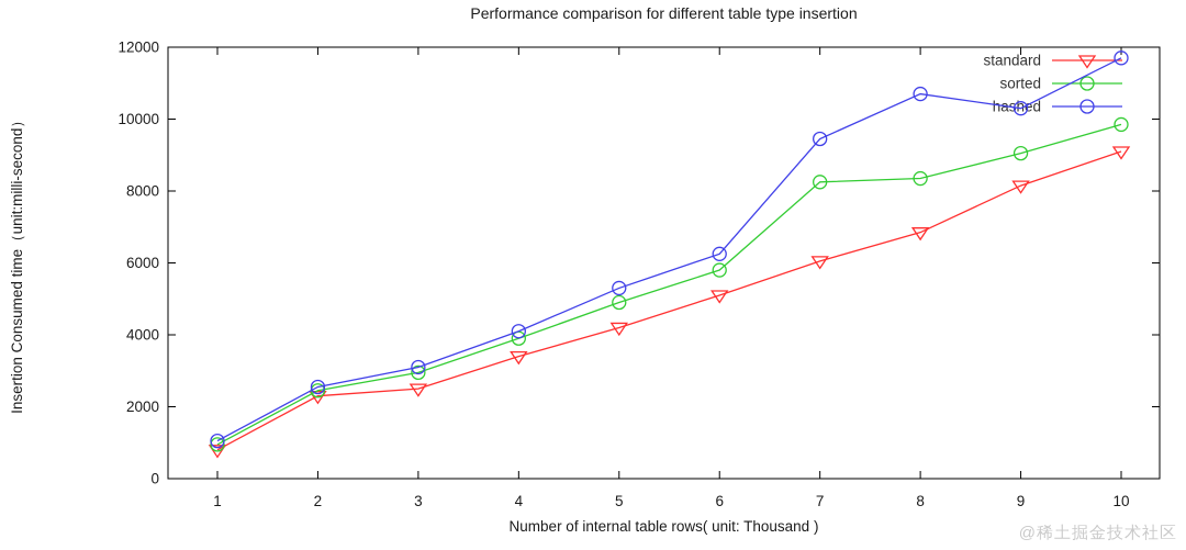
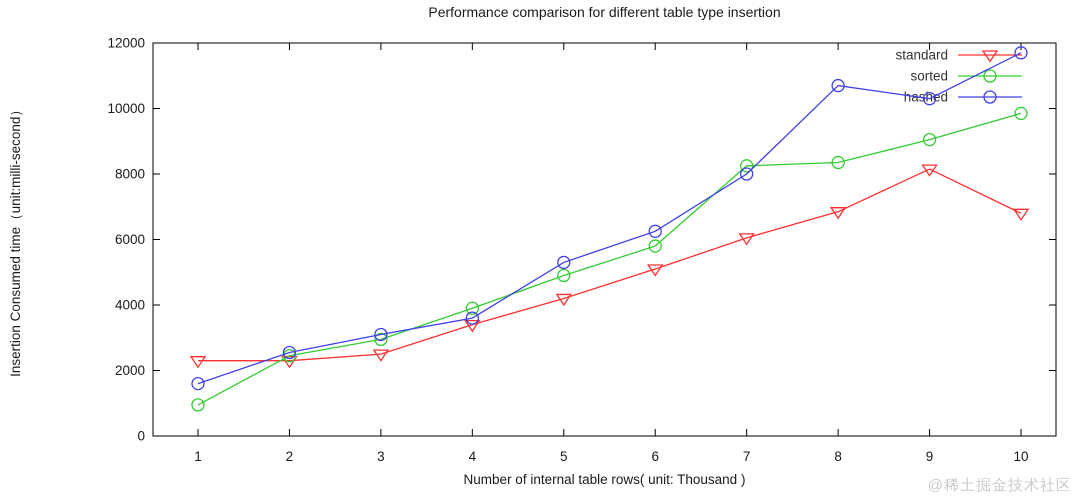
standard/1: 800 -> 2300
hashed/1: 1000 -> 1600
hashed/4: 4100 -> 3600
hashed/7: 9400 -> 8000
standard/10: 9100 -> 6800
